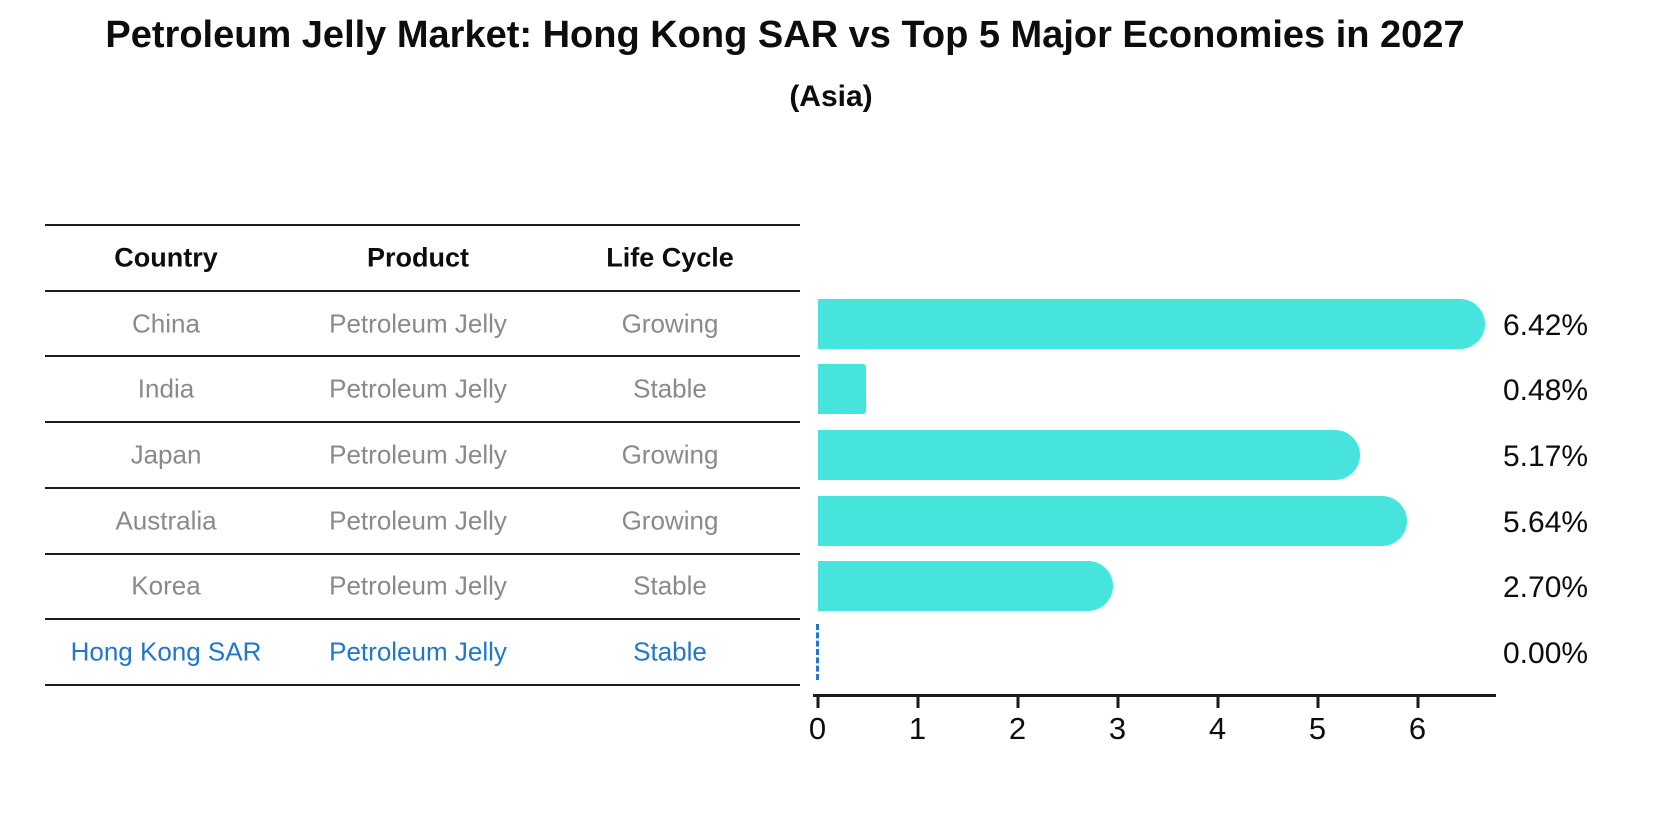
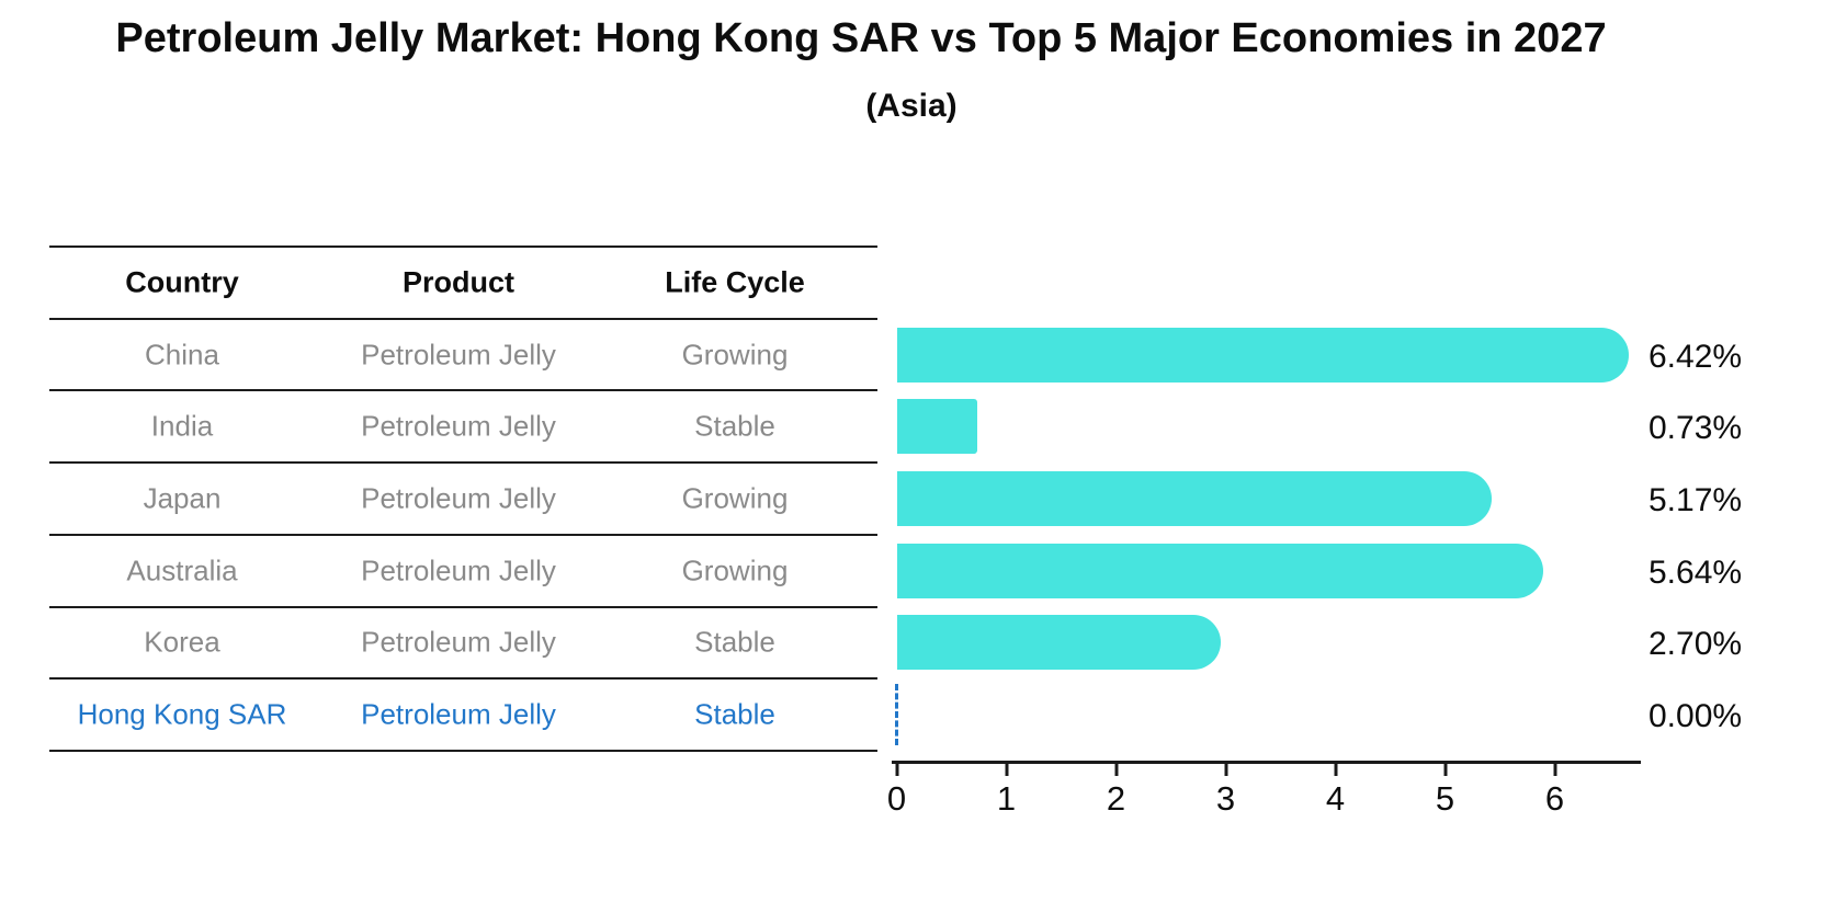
India: 0.48% -> 0.73%
